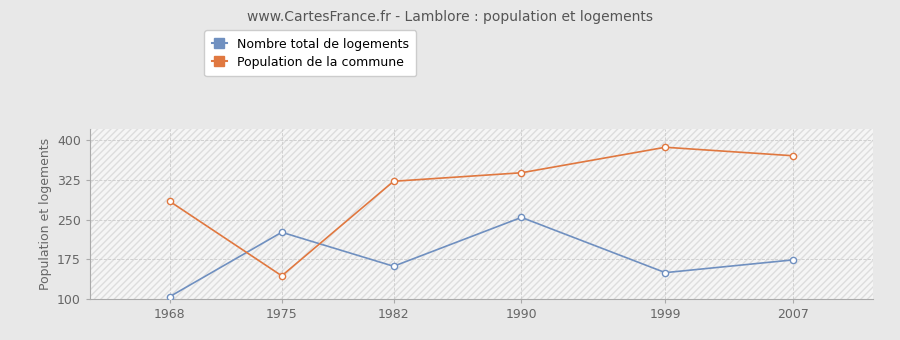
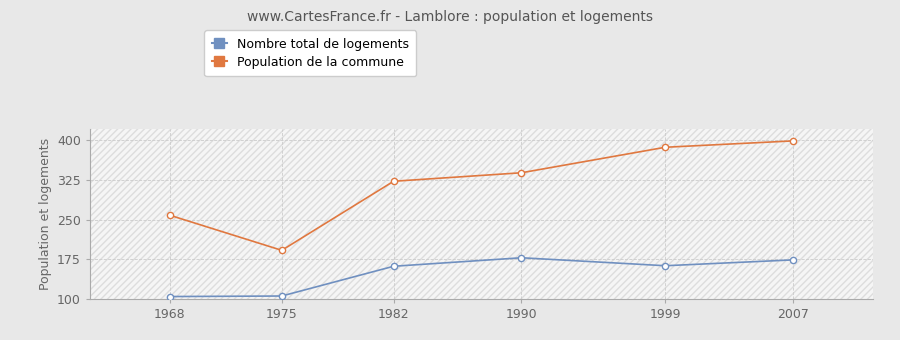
Population de la commune/1968: 284 -> 258
Nombre total de logements/1975: 226 -> 106
Population de la commune/1975: 144 -> 192
Nombre total de logements/1990: 254 -> 178
Nombre total de logements/1999: 150 -> 163
Population de la commune/2007: 370 -> 398
